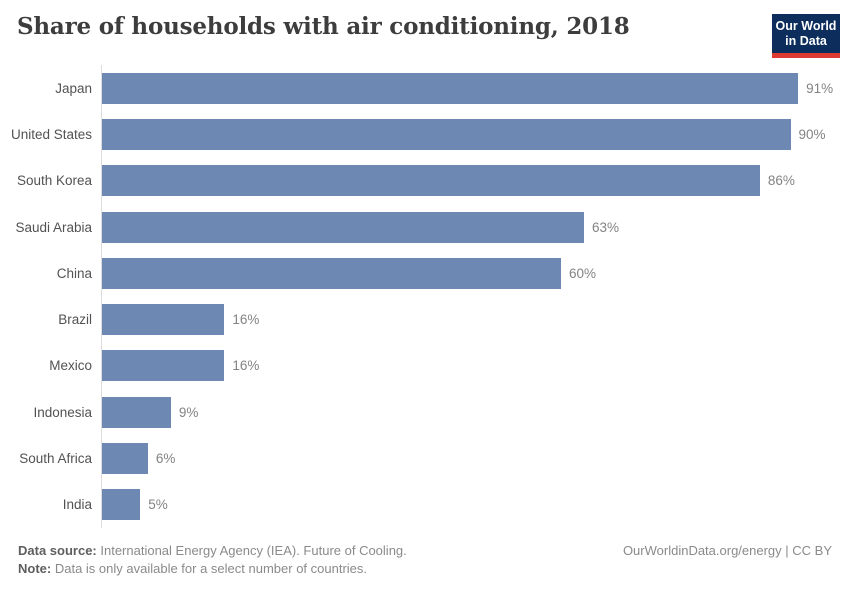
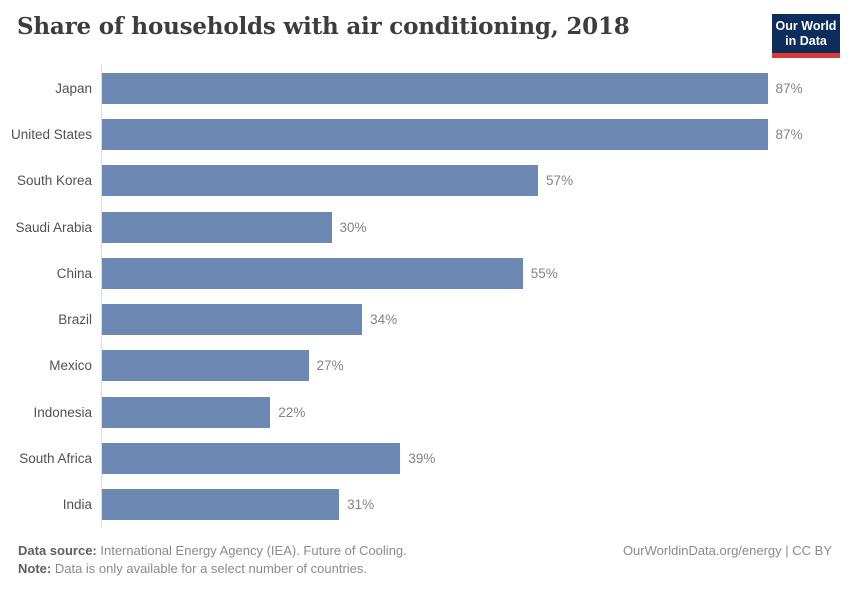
Japan: 91% -> 87%
United States: 90% -> 87%
South Korea: 86% -> 57%
Saudi Arabia: 63% -> 30%
China: 60% -> 55%
Brazil: 16% -> 34%
Mexico: 16% -> 27%
Indonesia: 9% -> 22%
South Africa: 6% -> 39%
India: 5% -> 31%
